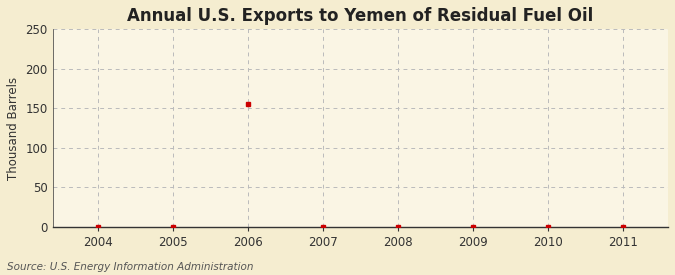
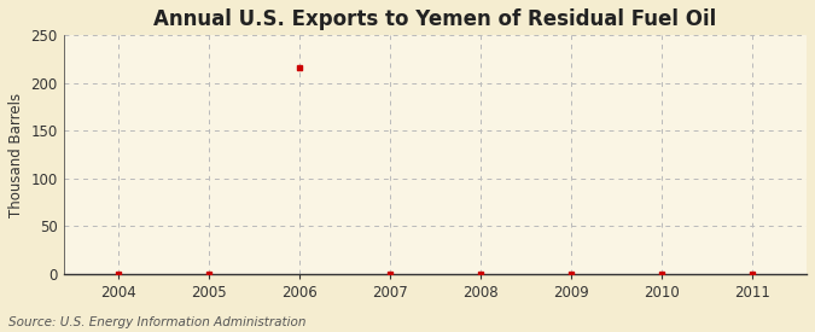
2006: 156 -> 216
